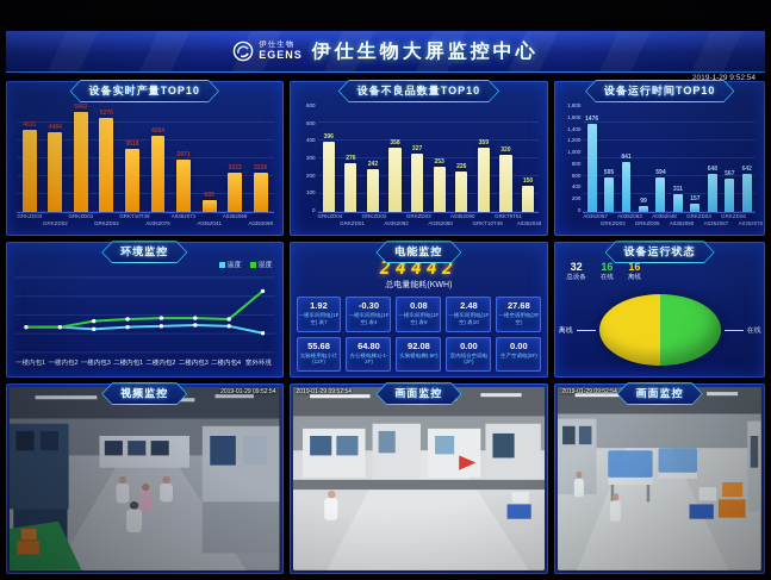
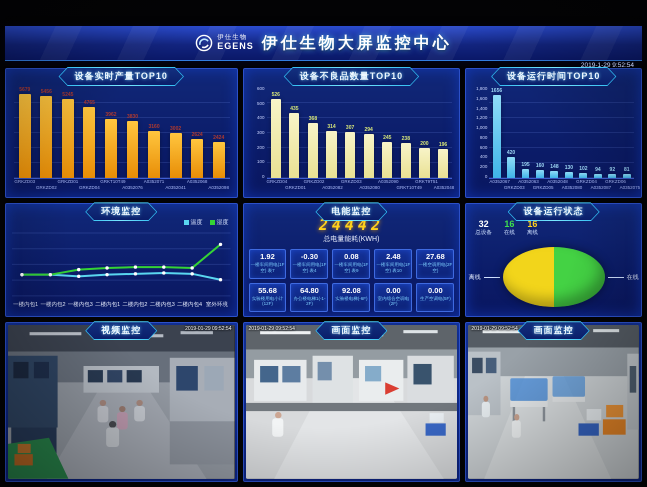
设备实时产量TOP10/GRKZD03: 4631 -> 5679
设备实时产量TOP10/GRKZD02: 4484 -> 5456
设备实时产量TOP10/GRKZD01: 5662 -> 5245
设备实时产量TOP10/GRKZD04: 5276 -> 4765
设备实时产量TOP10/GRKT10T49: 3518 -> 3962
设备实时产量TOP10/A0352076: 4264 -> 3830
设备实时产量TOP10/A0352071: 2971 -> 3160
设备实时产量TOP10/A0352041: 693 -> 3002
设备实时产量TOP10/A0352068: 2223 -> 2624
设备实时产量TOP10/A0352098: 2226 -> 2424
设备不良品数量TOP10/GRKZD04: 396 -> 526
设备不良品数量TOP10/GRKZD01: 276 -> 435
设备不良品数量TOP10/GRKZD02: 242 -> 368
设备不良品数量TOP10/A0352082: 358 -> 314
设备不良品数量TOP10/GRKZD03: 327 -> 307
设备不良品数量TOP10/A0352080: 253 -> 294
设备不良品数量TOP10/A0352090: 226 -> 245
设备不良品数量TOP10/GRKT10T49: 359 -> 238
设备不良品数量TOP10/GRKT9T51: 320 -> 200
设备不良品数量TOP10/A0352048: 150 -> 196
设备运行时间TOP10/A0352067: 1476 -> 1656
设备运行时间TOP10/GRKZD03: 595 -> 420
设备运行时间TOP10/A0352063: 841 -> 195
设备运行时间TOP10/GRKZD05: 99 -> 160
设备运行时间TOP10/A0352048: 594 -> 148
设备运行时间TOP10/A0352080: 311 -> 130
设备运行时间TOP10/GRKZD04: 157 -> 102
设备运行时间TOP10/A0352087: 648 -> 94
设备运行时间TOP10/GRKZD06: 567 -> 92
设备运行时间TOP10/A0352075: 642 -> 81
